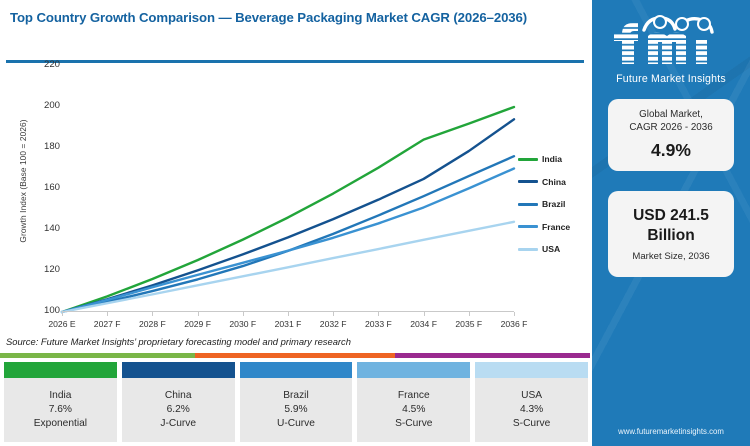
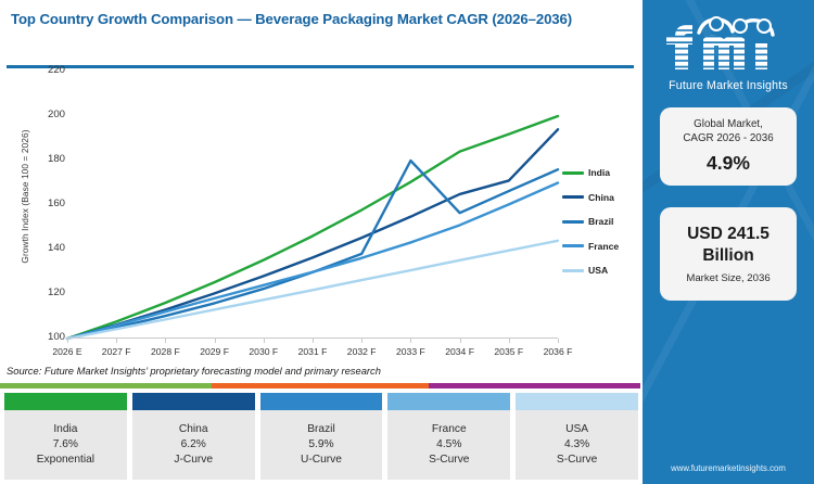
Brazil/2033 F: 147 -> 180
China/2035 F: 178 -> 171
